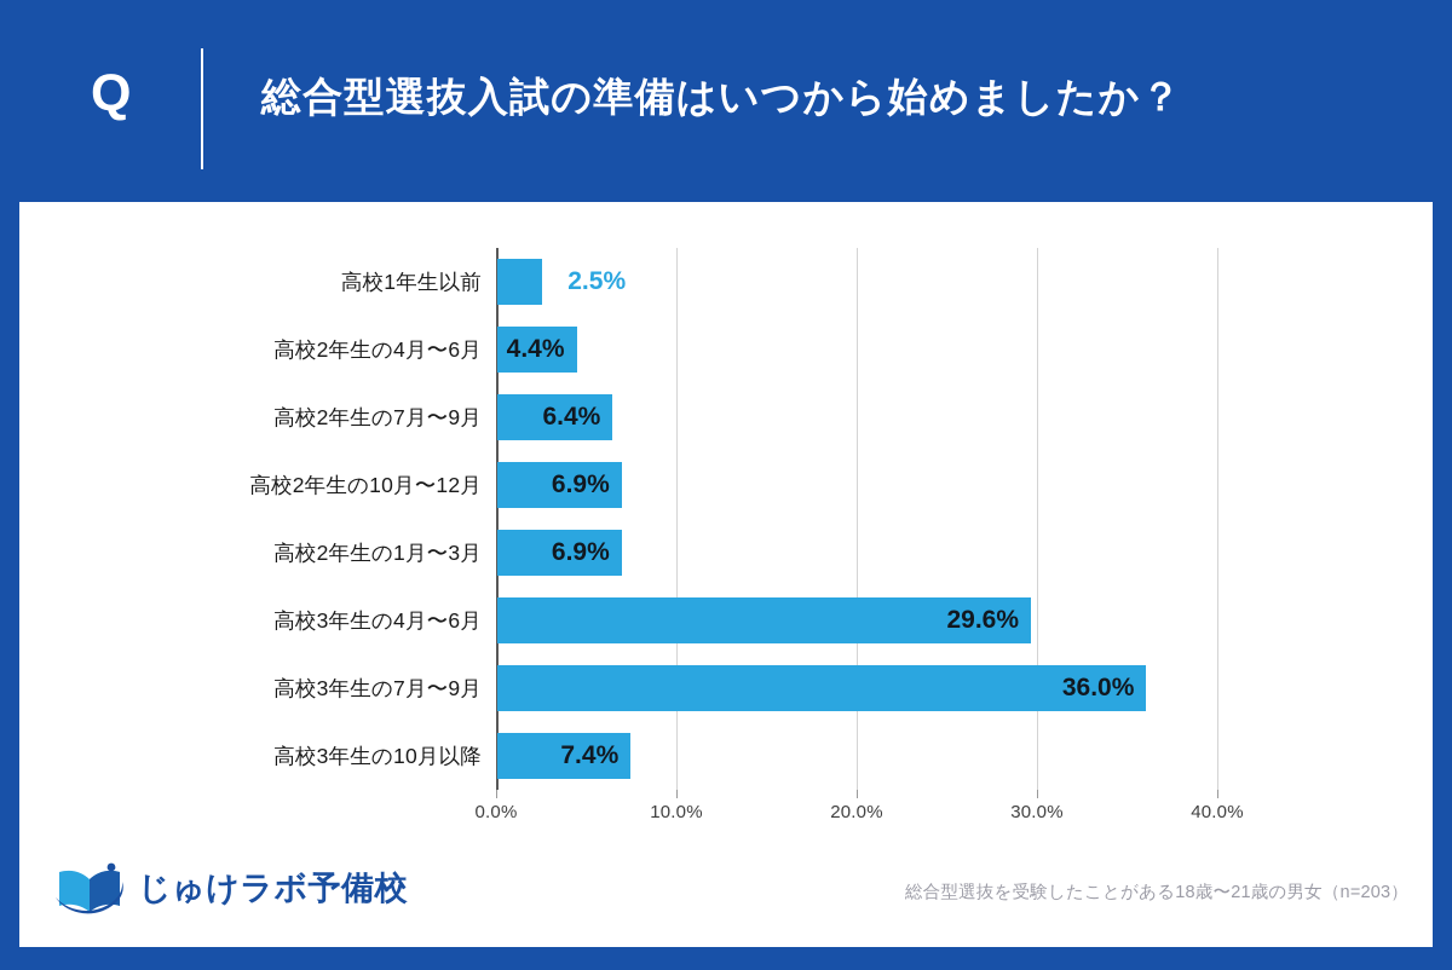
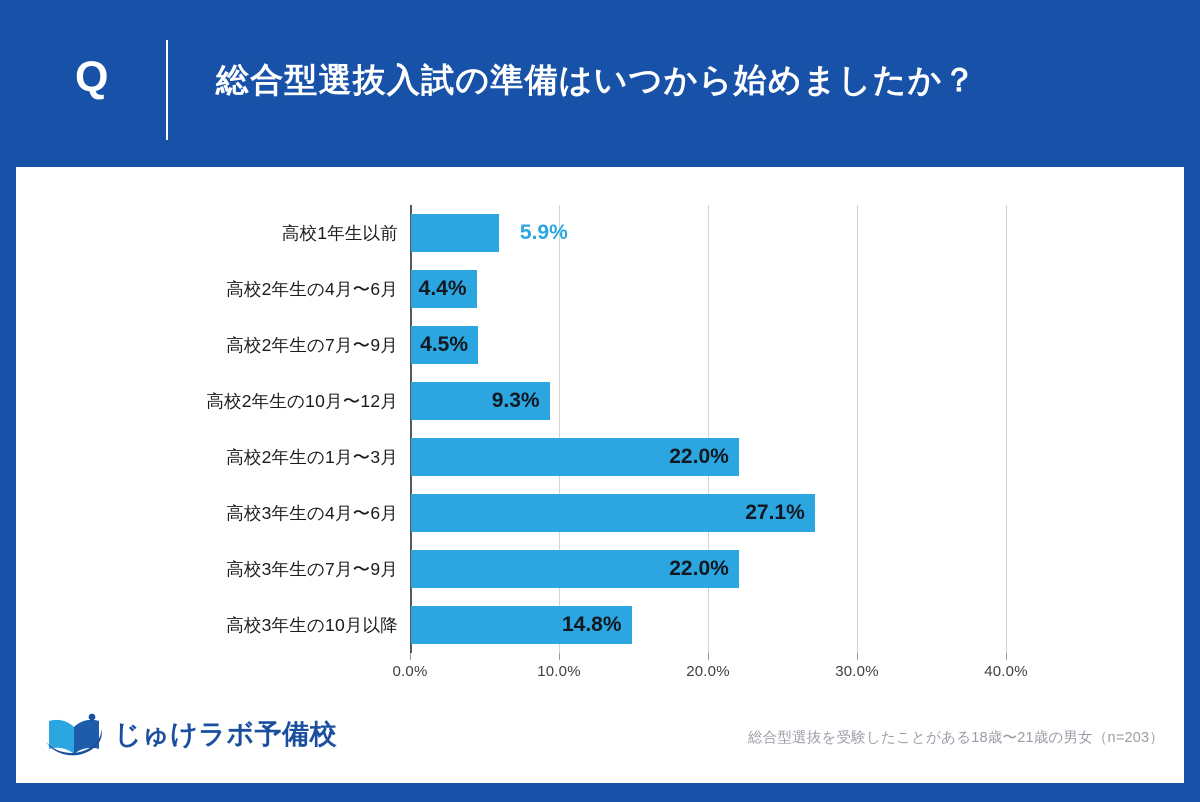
高校1年生以前: 2.5% -> 5.9%
高校2年生の7月〜9月: 6.4% -> 4.5%
高校2年生の10月〜12月: 6.9% -> 9.3%
高校2年生の1月〜3月: 6.9% -> 22.0%
高校3年生の4月〜6月: 29.6% -> 27.1%
高校3年生の7月〜9月: 36.0% -> 22.0%
高校3年生の10月以降: 7.4% -> 14.8%
